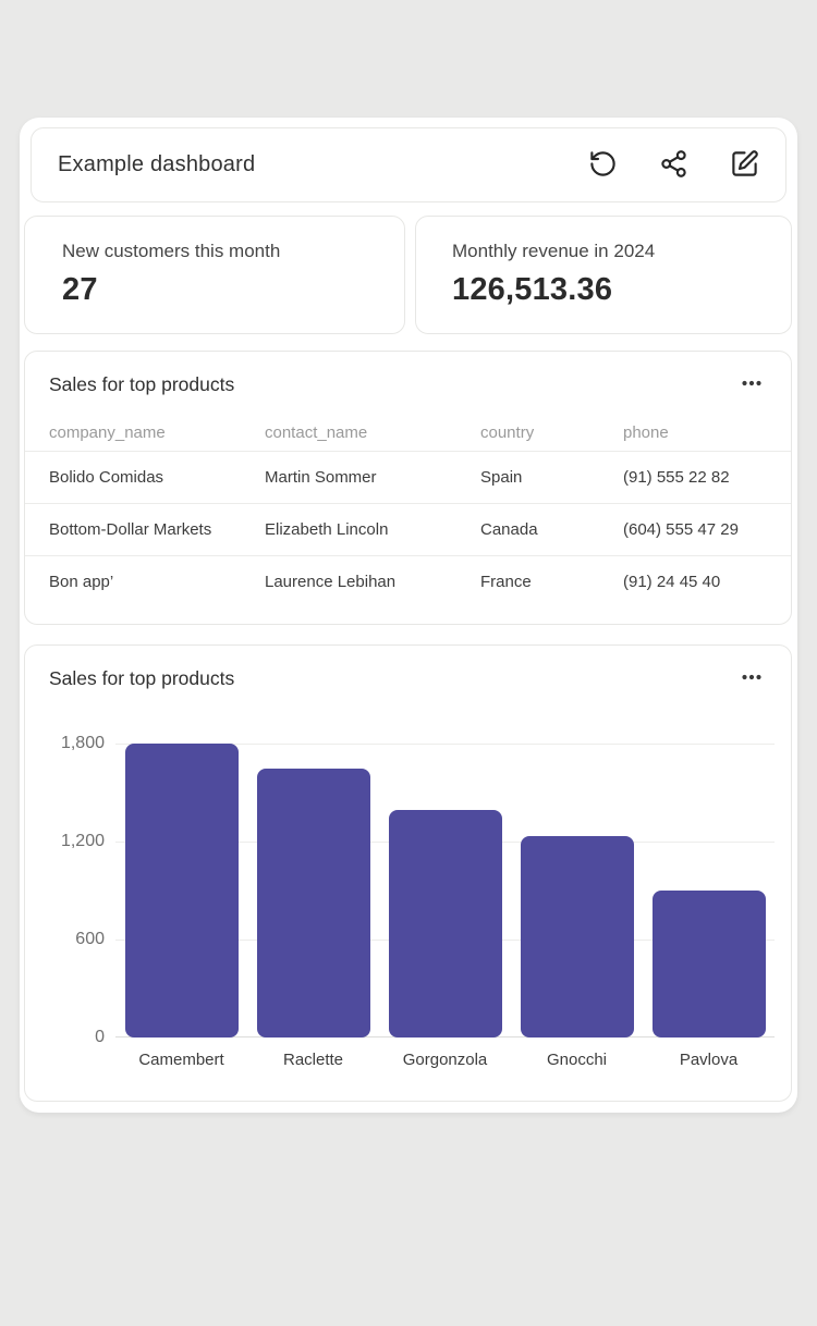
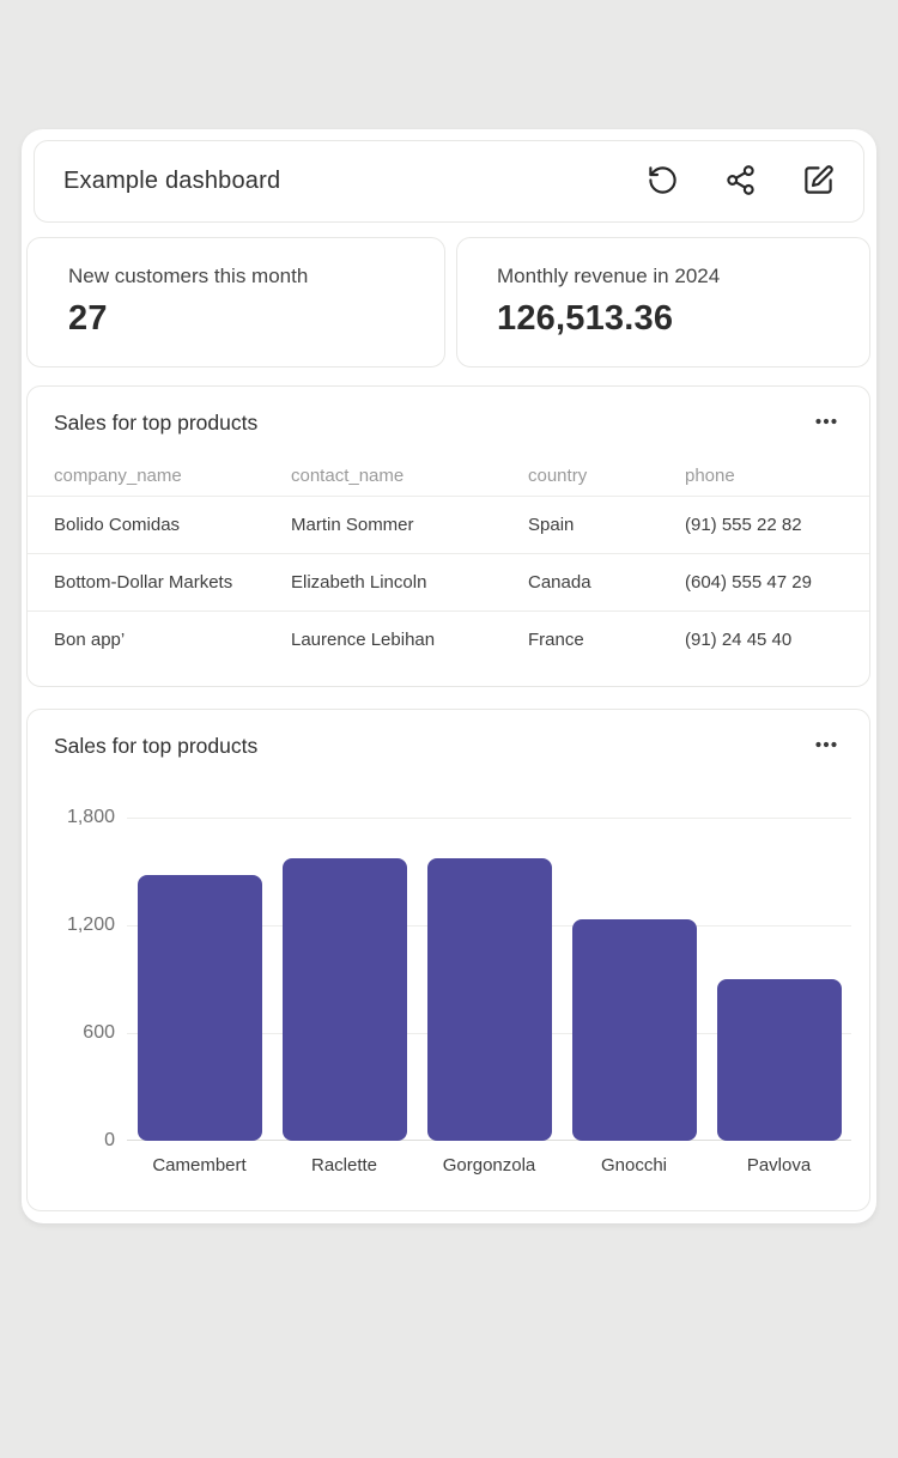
Camembert: 1800 -> 1480
Raclette: 1640 -> 1570
Gorgonzola: 1390 -> 1570
